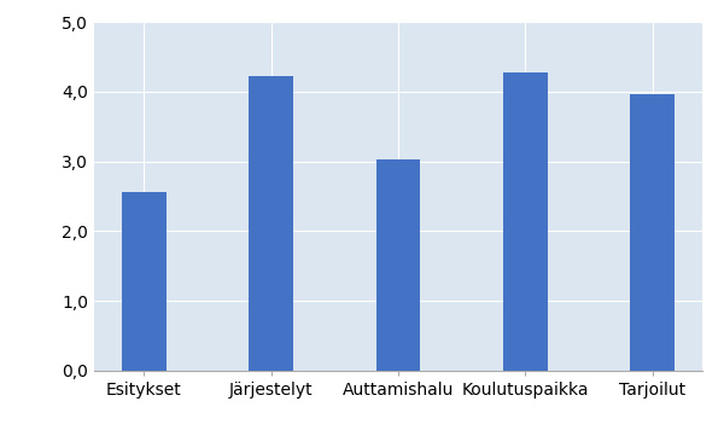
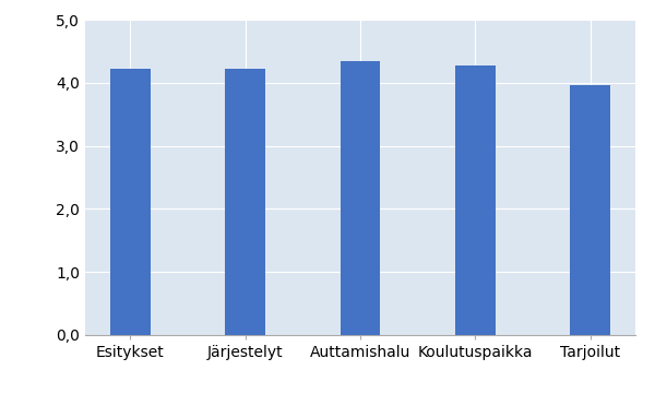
Esitykset: 2,56 -> 4,23
Auttamishalu: 3,02 -> 4,35
